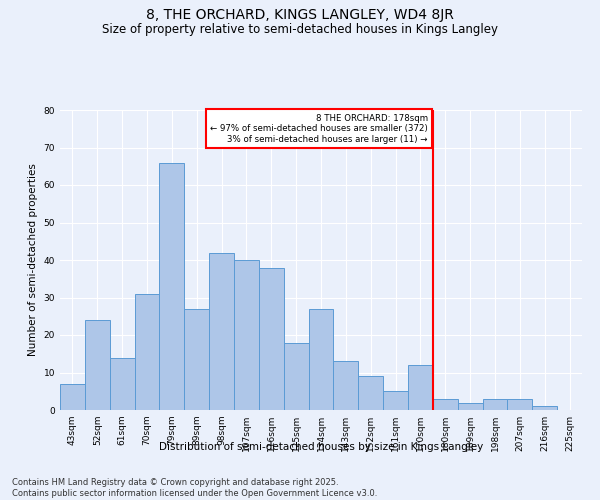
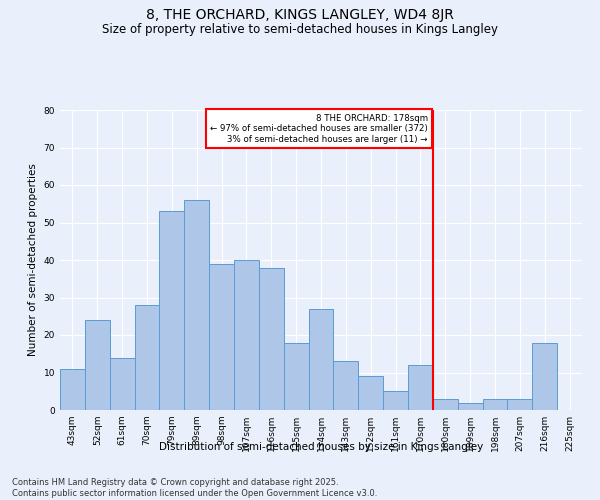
43sqm: 7 -> 11
70sqm: 31 -> 28
79sqm: 66 -> 53
89sqm: 27 -> 56
98sqm: 42 -> 39
216sqm: 1 -> 18
